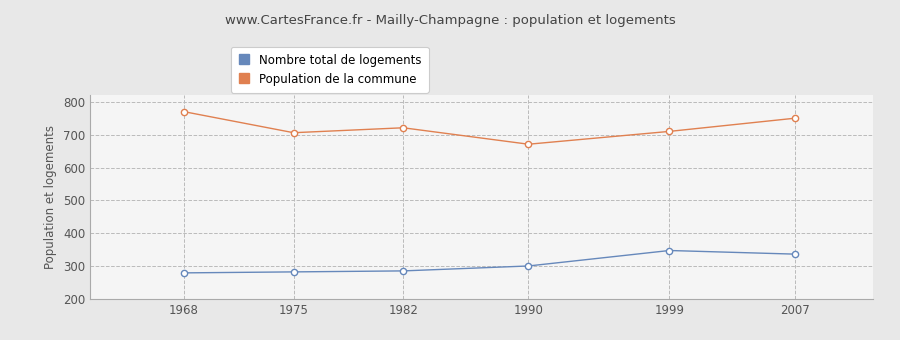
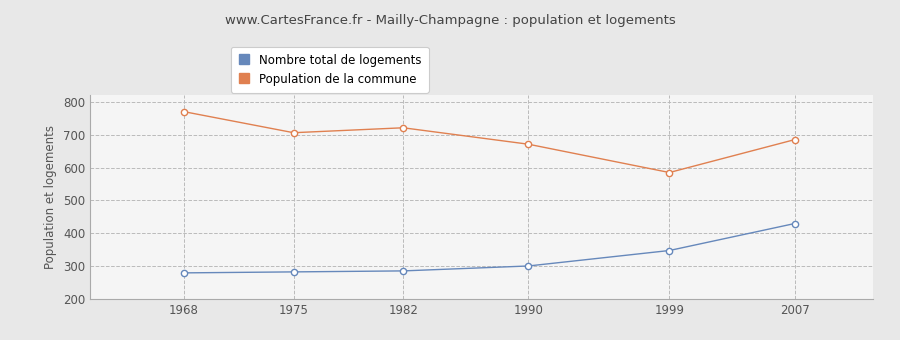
Population de la commune/1999: 710 -> 585
Nombre total de logements/2007: 337 -> 430
Population de la commune/2007: 750 -> 685
